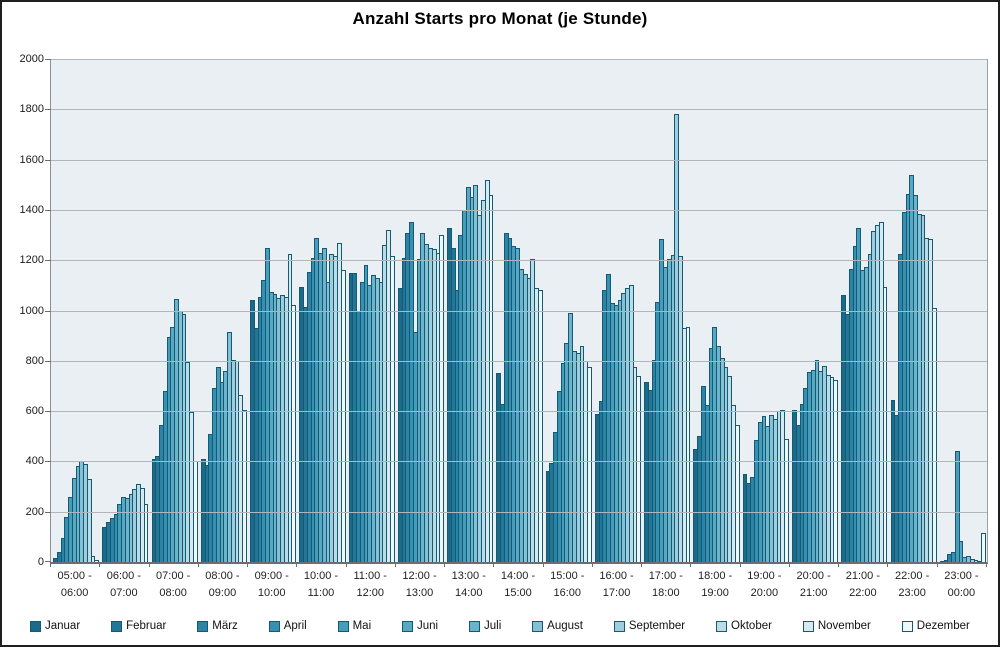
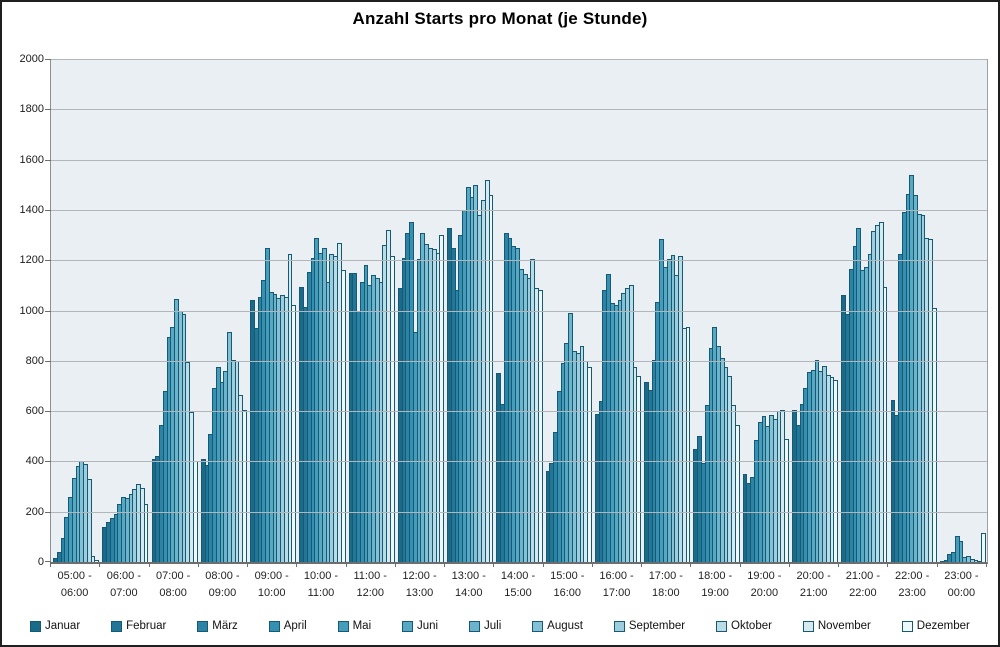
September/17:00 - 18:00: 1780 -> 1140
März/18:00 - 19:00: 700 -> 400
Mai/23:00 - 00:00: 440 -> 100
